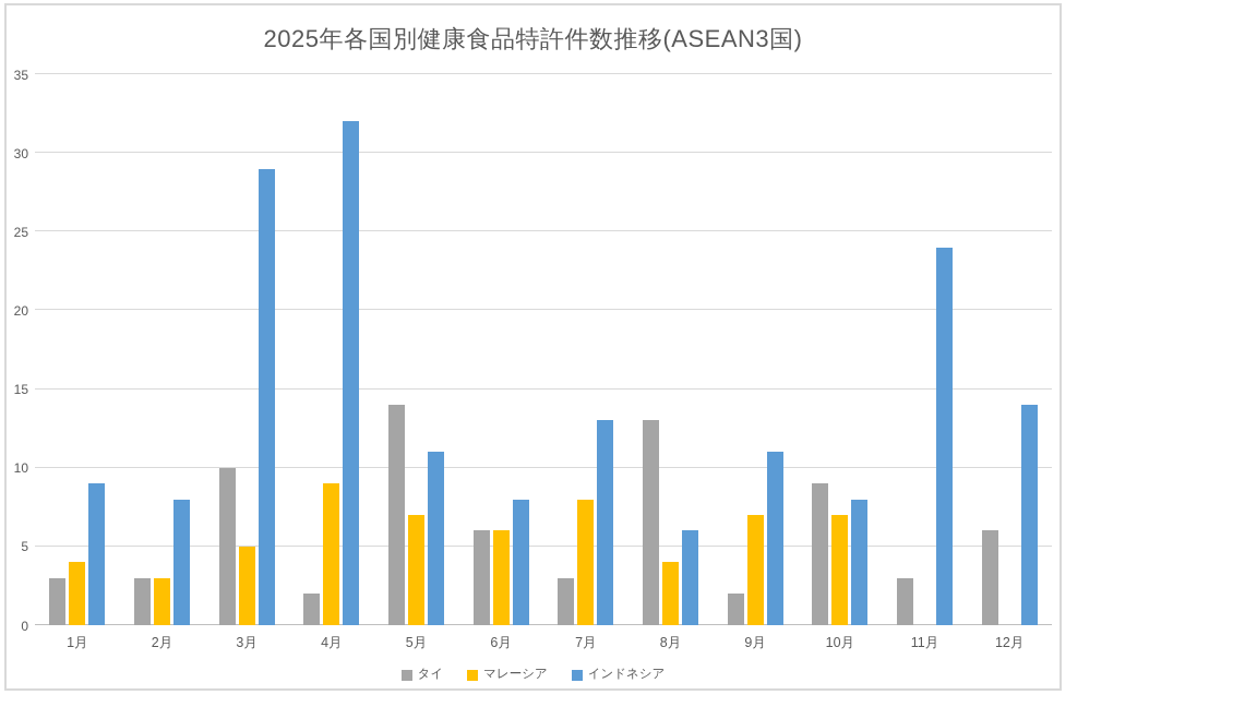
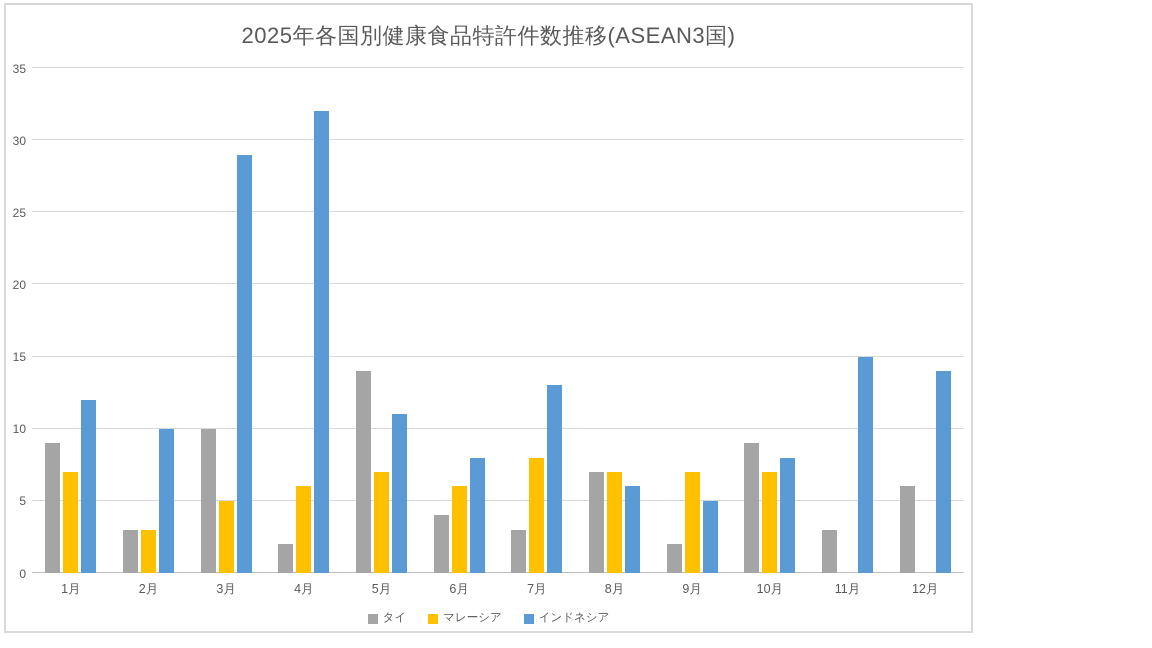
タイ/1月: 3 -> 9
マレーシア/1月: 4 -> 7
インドネシア/1月: 9 -> 12
インドネシア/2月: 8 -> 10
マレーシア/4月: 9 -> 6
タイ/6月: 6 -> 4
タイ/8月: 13 -> 7
マレーシア/8月: 4 -> 7
インドネシア/9月: 11 -> 5
インドネシア/11月: 24 -> 15
